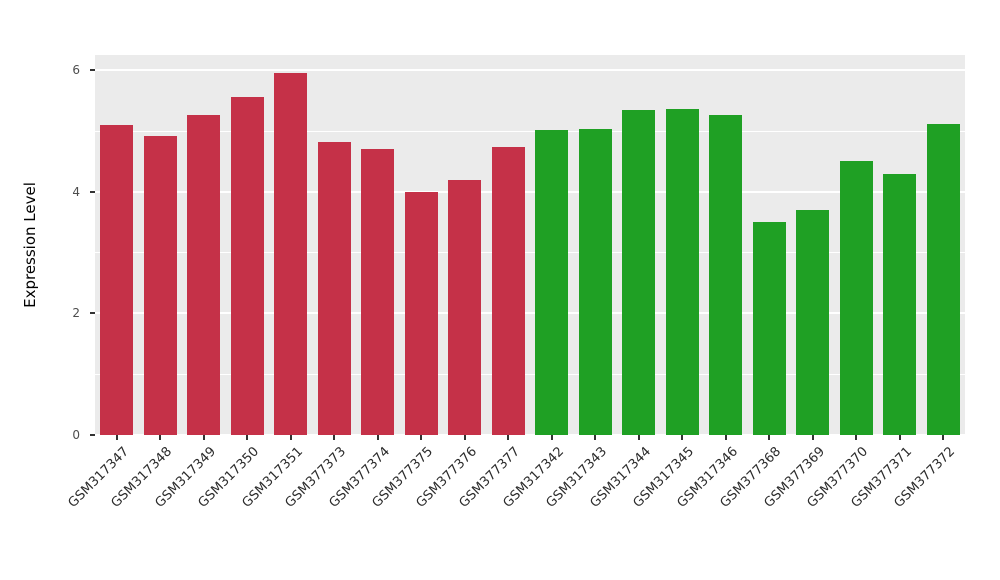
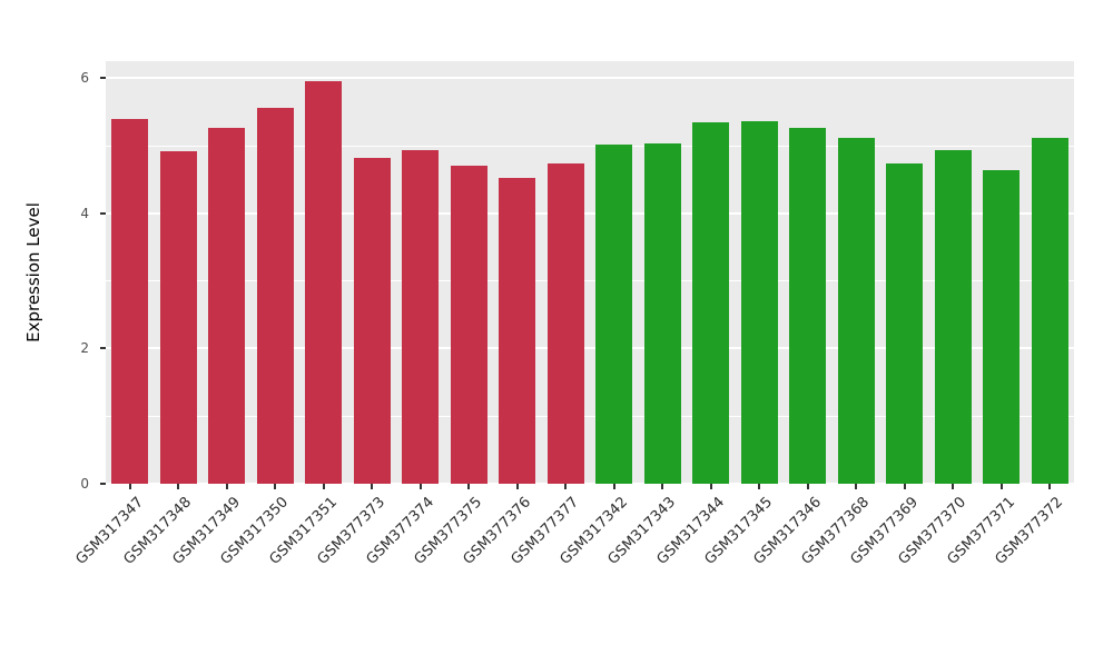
GSM317347: 5.1 -> 5.4
GSM377374: 4.7 -> 4.9
GSM377375: 4.0 -> 4.7
GSM377376: 4.2 -> 4.5
GSM377368: 3.5 -> 5.1
GSM377369: 3.7 -> 4.7
GSM377370: 4.5 -> 4.9
GSM377371: 4.3 -> 4.6
